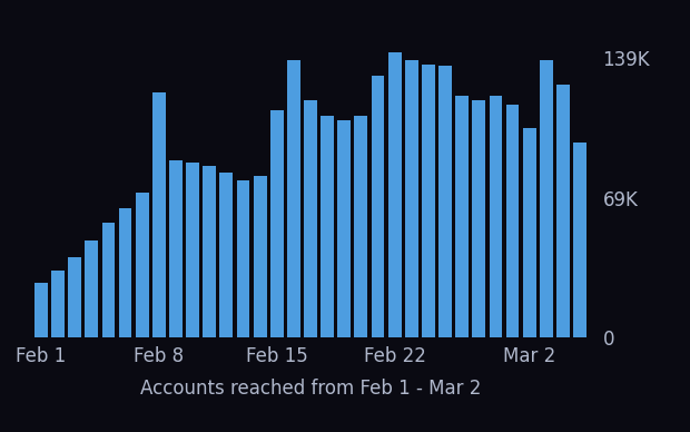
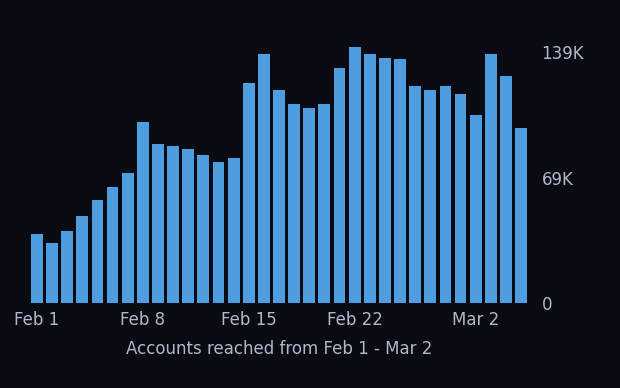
Feb 1: 27K -> 38K
Feb 8: 122K -> 100K
Feb 15: 113K -> 122K
